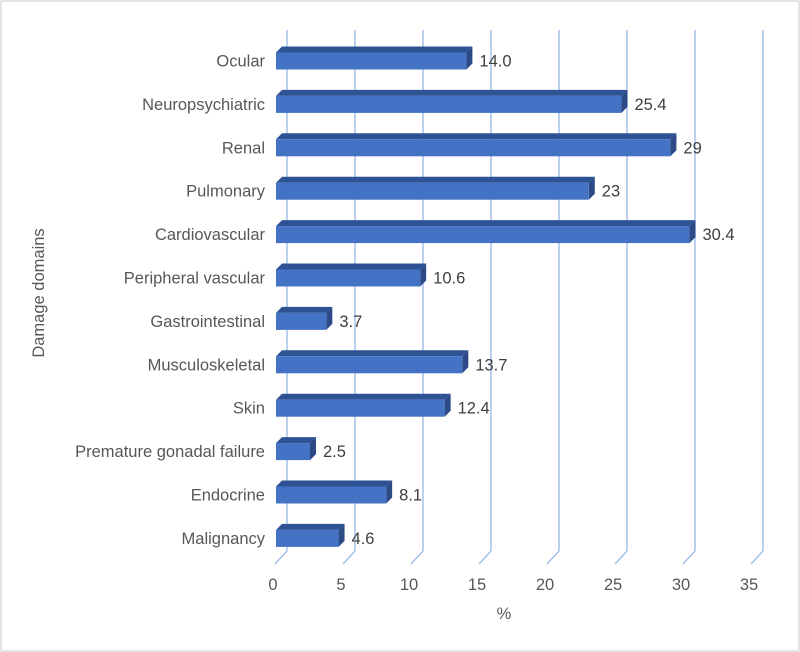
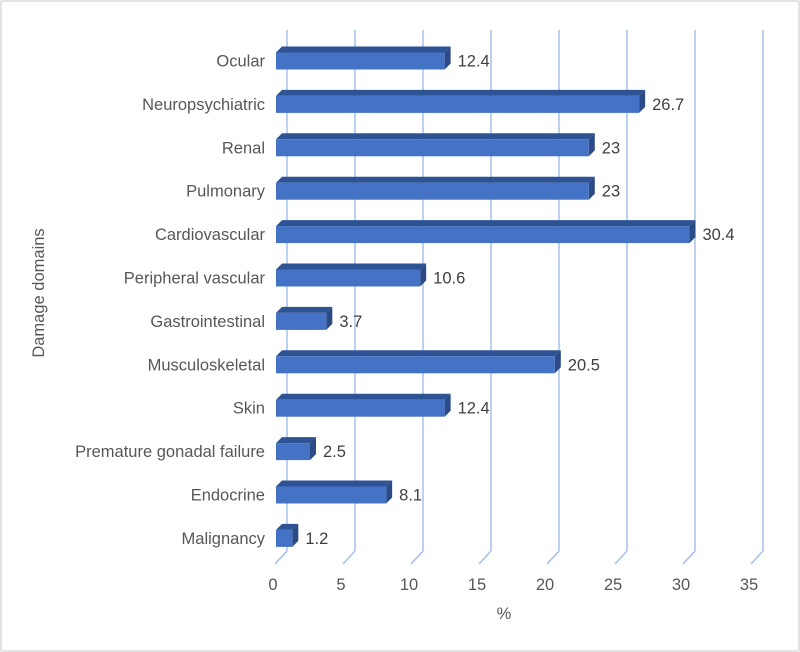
Ocular: 14.0 -> 12.4
Neuropsychiatric: 25.4 -> 26.7
Renal: 29 -> 23
Musculoskeletal: 13.7 -> 20.5
Malignancy: 4.6 -> 1.2
